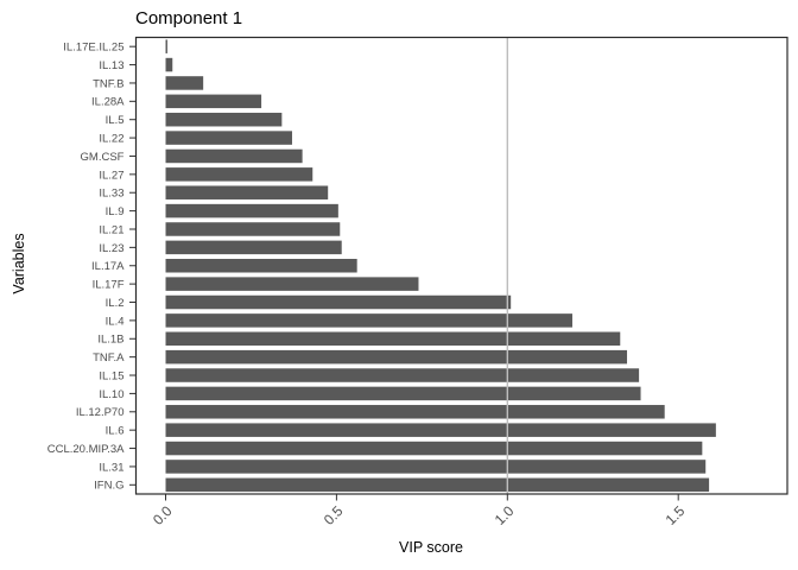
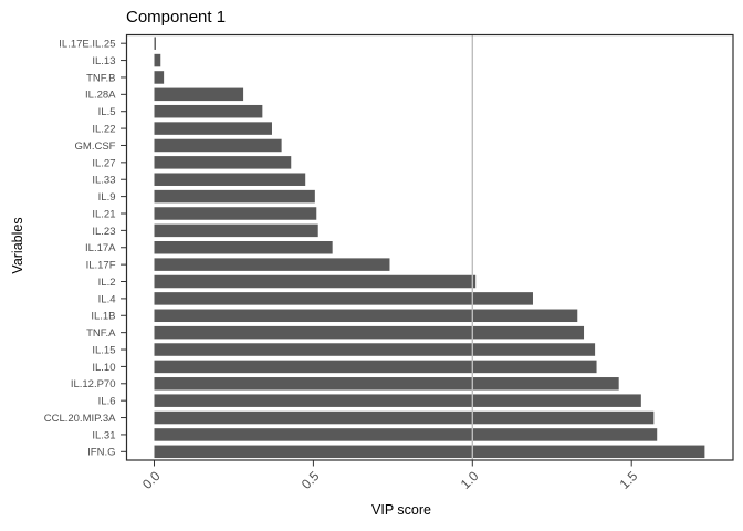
TNF.B: 0.11 -> 0.03
IL.6: 1.61 -> 1.53
IFN.G: 1.59 -> 1.73
